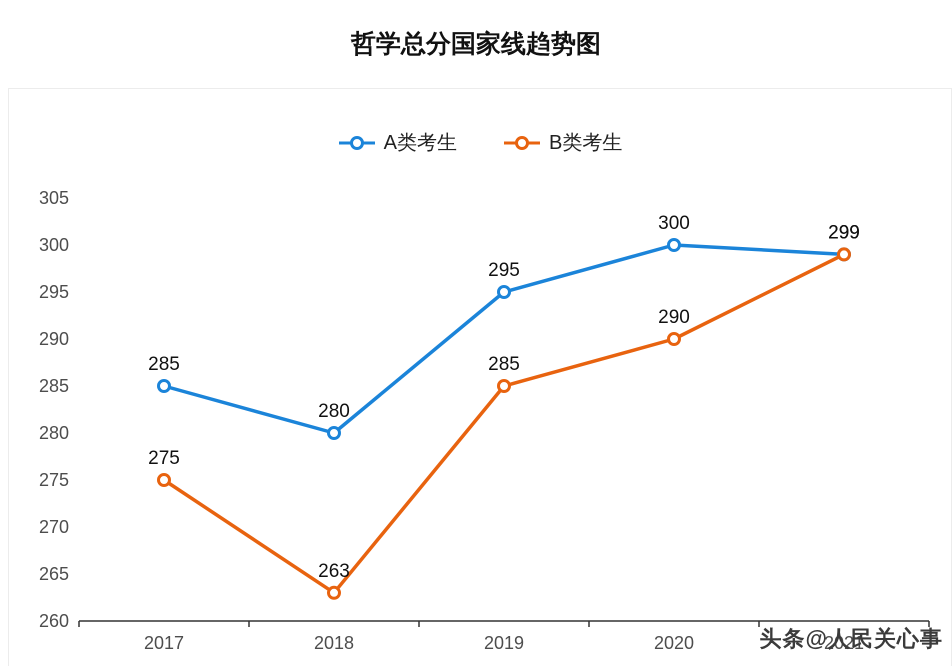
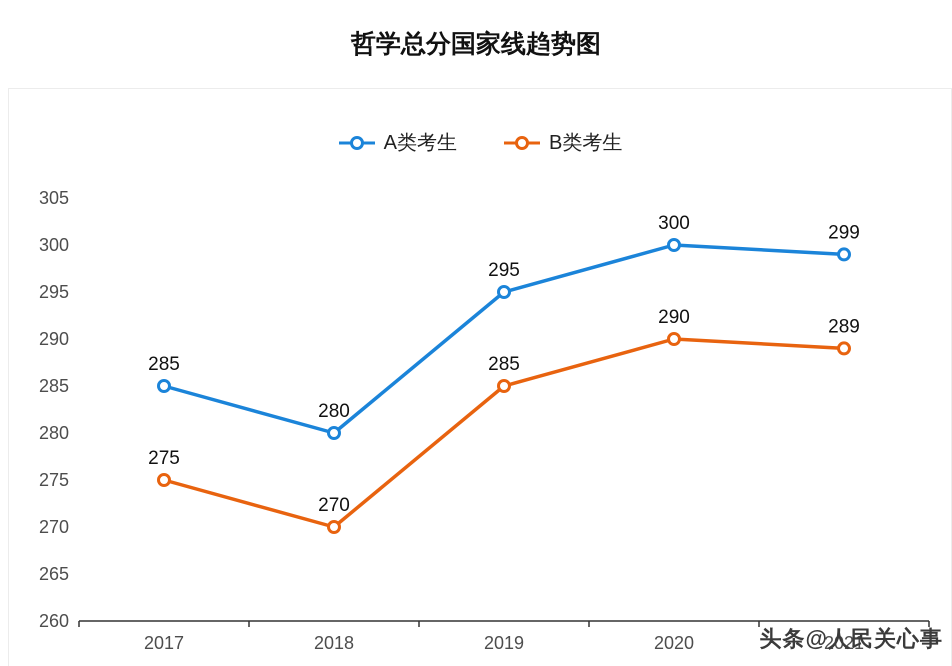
B类考生/2018: 263 -> 270
B类考生/2021: 299 -> 289
